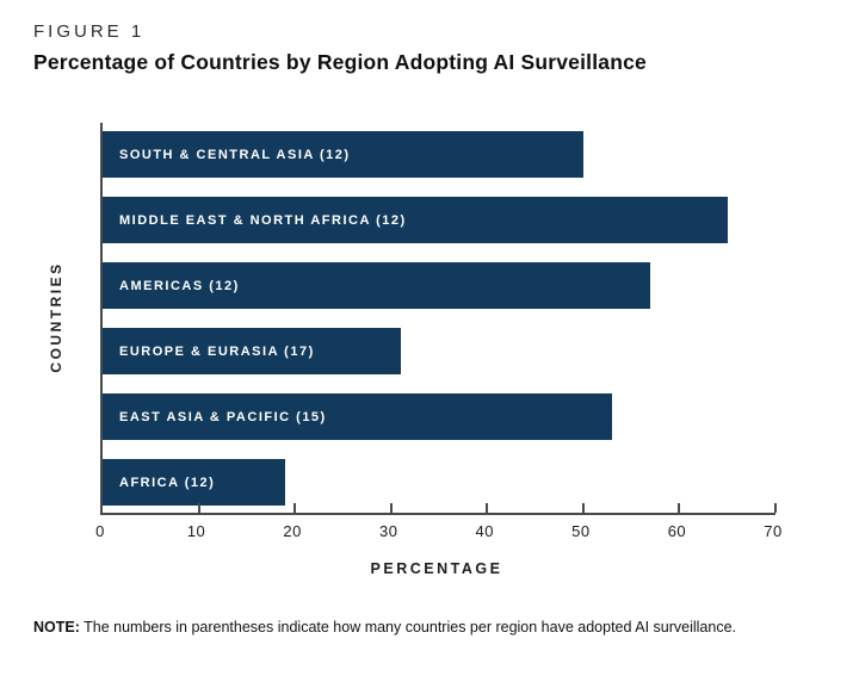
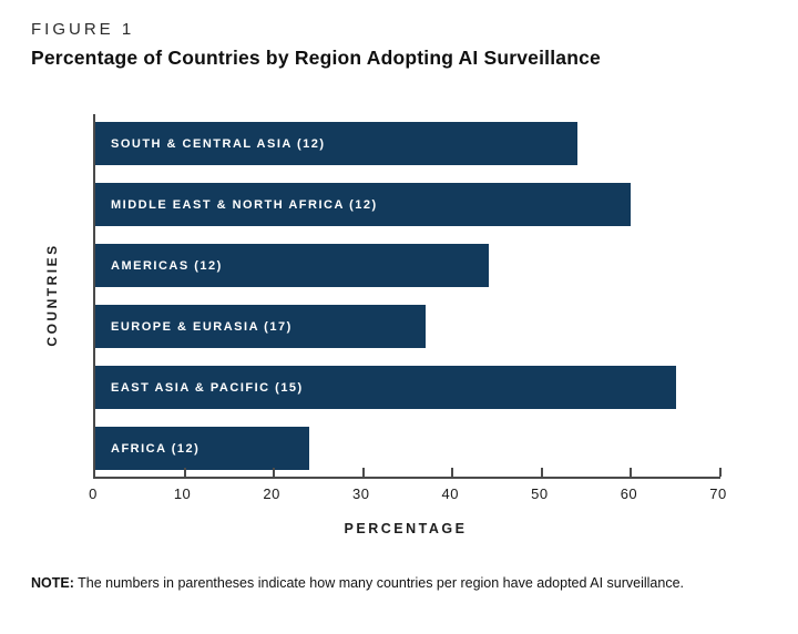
SOUTH & CENTRAL ASIA (12): 50 -> 54
MIDDLE EAST & NORTH AFRICA (12): 65 -> 60
AMERICAS (12): 57 -> 44
EUROPE & EURASIA (17): 31 -> 37
EAST ASIA & PACIFIC (15): 53 -> 65
AFRICA (12): 19 -> 24
